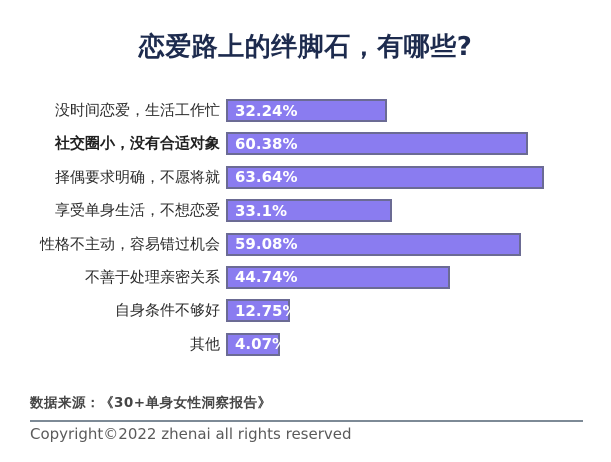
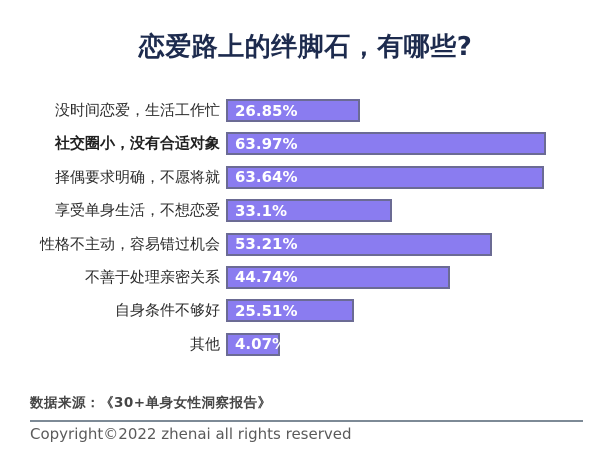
没时间恋爱，生活工作忙: 32.24% -> 26.85%
社交圈小，没有合适对象: 60.38% -> 63.97%
性格不主动，容易错过机会: 59.08% -> 53.21%
自身条件不够好: 12.75% -> 25.51%
